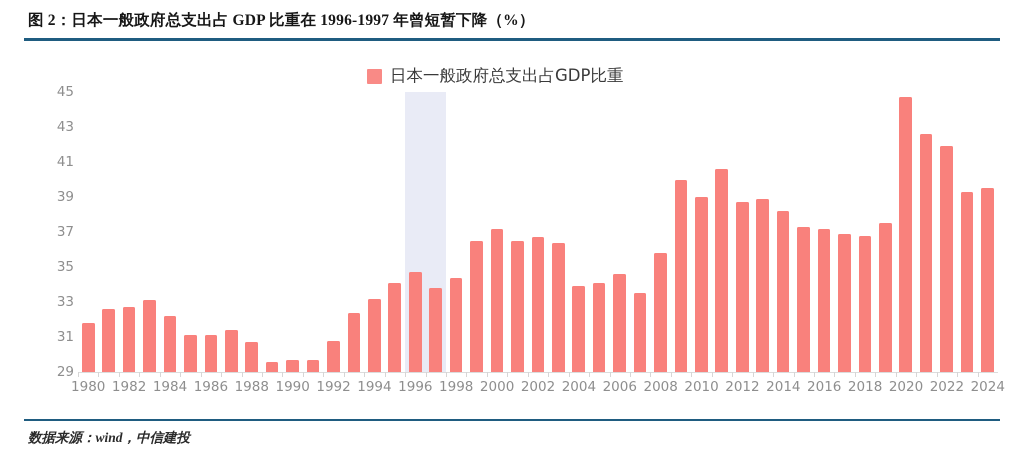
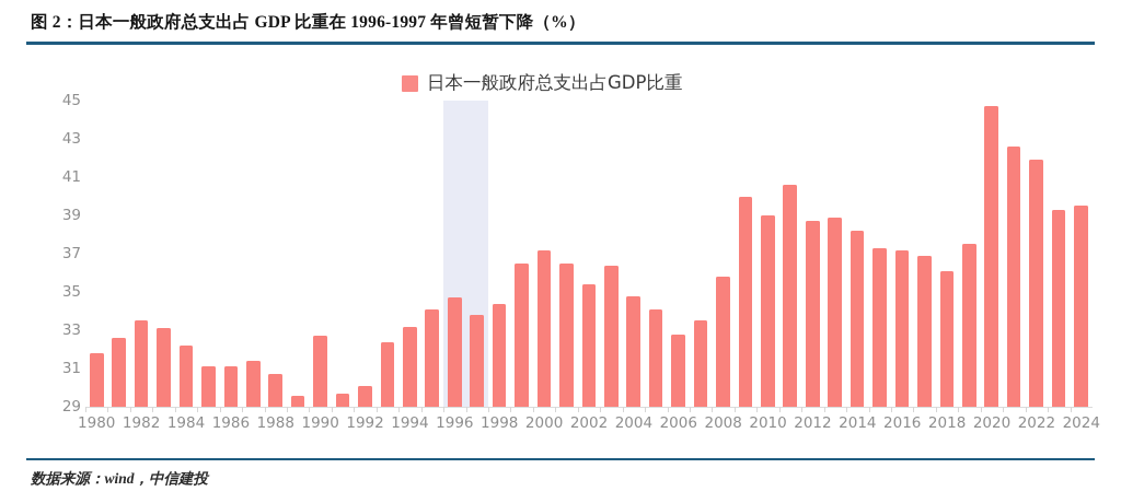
1982: 32.7 -> 33.5
1990: 29.7 -> 32.7
1992: 30.8 -> 30.1
2002: 36.7 -> 35.4
2004: 33.9 -> 34.8
2006: 34.6 -> 32.8
2018: 36.8 -> 36.1
